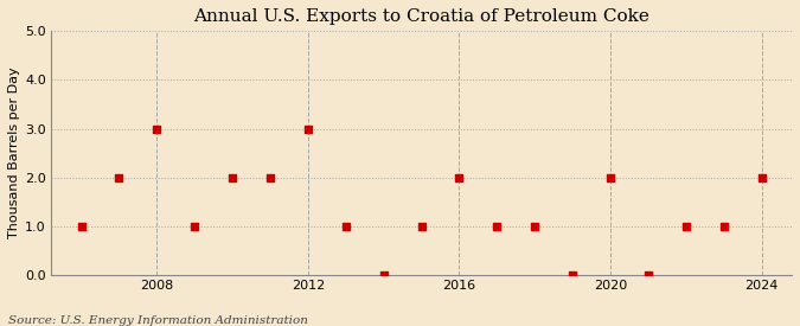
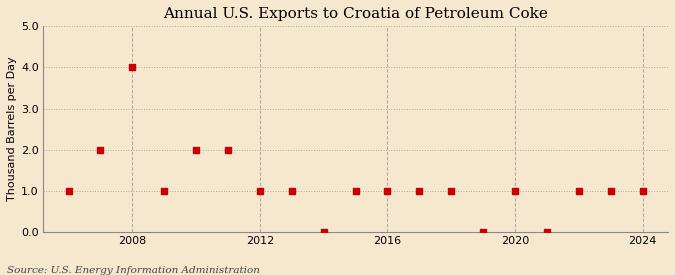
2008: 3 -> 4
2012: 3 -> 1
2016: 2 -> 1
2020: 2 -> 1
2024: 2 -> 1
